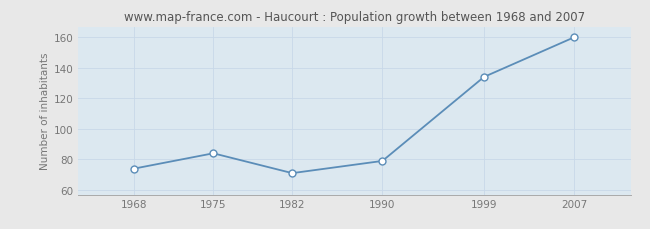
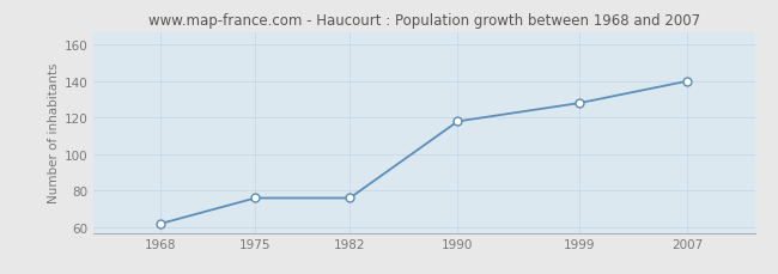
1968: 74 -> 62
1975: 84 -> 76
1982: 71 -> 76
1990: 79 -> 118
1999: 134 -> 128
2007: 160 -> 140
